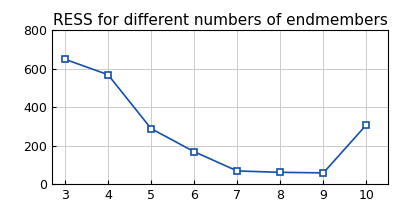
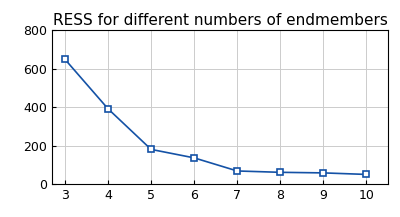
4: 570 -> 390
5: 290 -> 180
6: 170 -> 140
10: 310 -> 50
